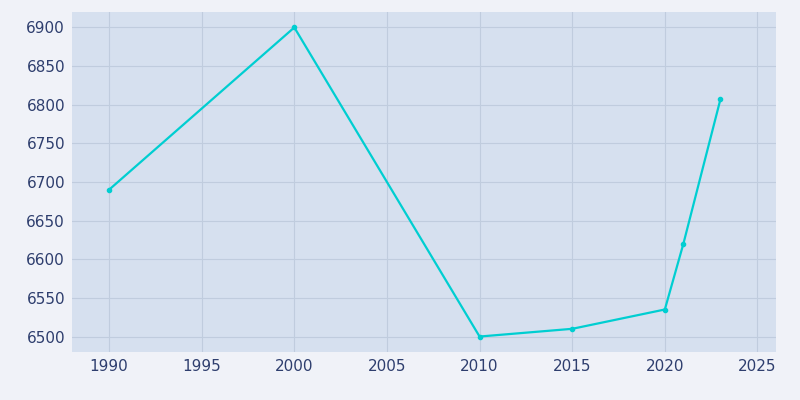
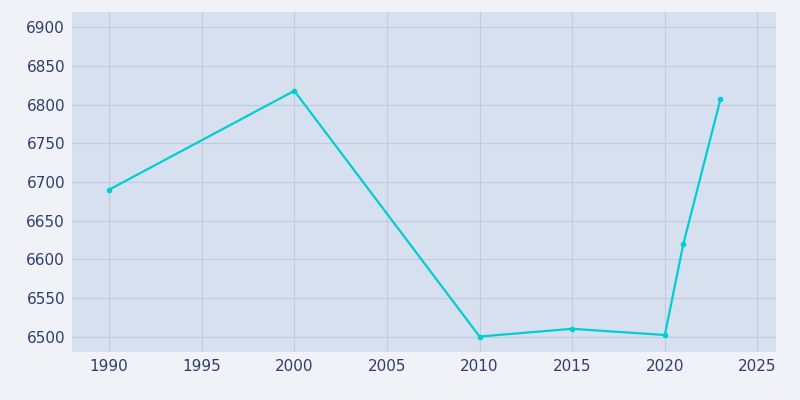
2000: 6900 -> 6818
2020: 6535 -> 6502
